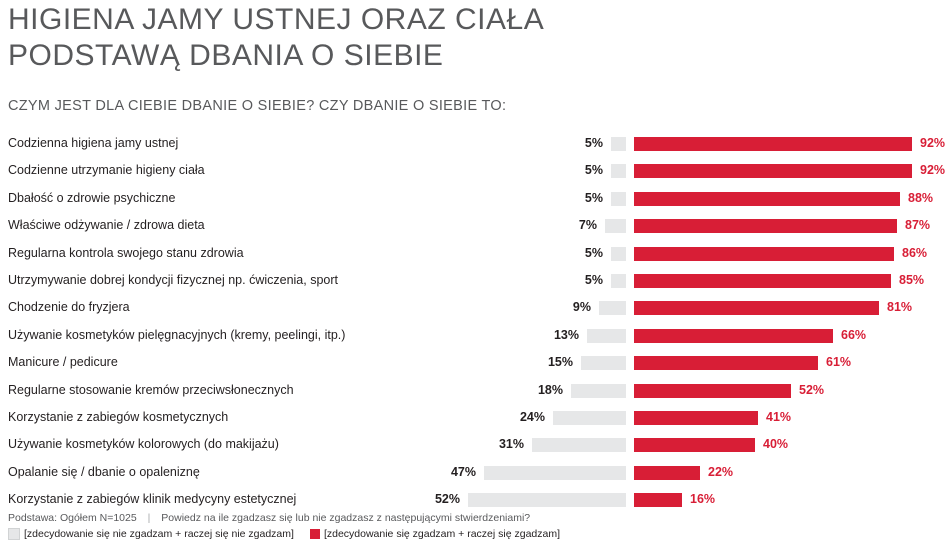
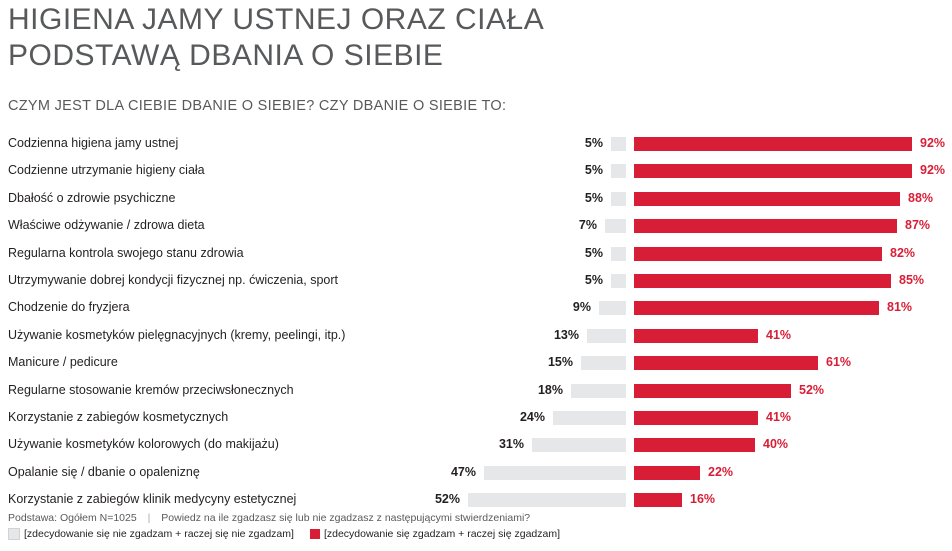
[zdecydowanie się zgadzam + raczej się zgadzam]/Regularna kontrola swojego stanu zdrowia: 86% -> 82%
[zdecydowanie się zgadzam + raczej się zgadzam]/Używanie kosmetyków pielęgnacyjnych (kremy, peelingi, itp.): 66% -> 41%
